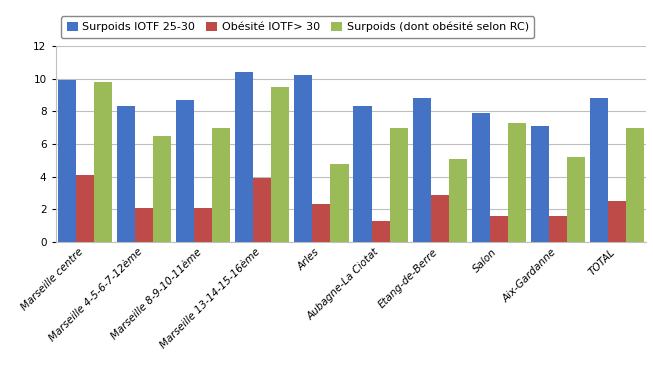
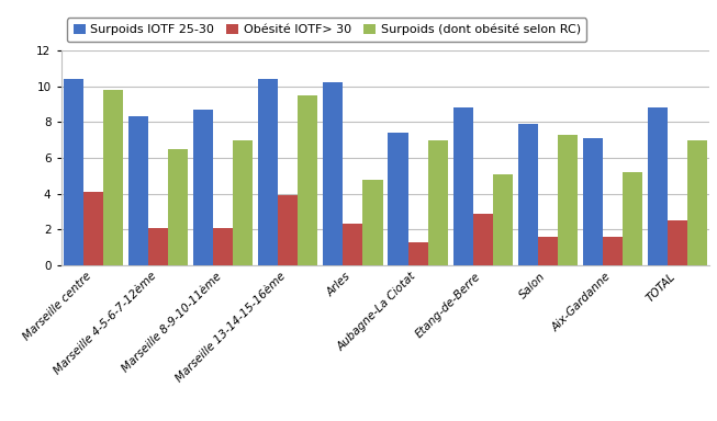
Surpoids IOTF 25-30/Marseille centre: 9.9 -> 10.4
Surpoids IOTF 25-30/Aubagne-La Ciotat: 8.3 -> 7.4
